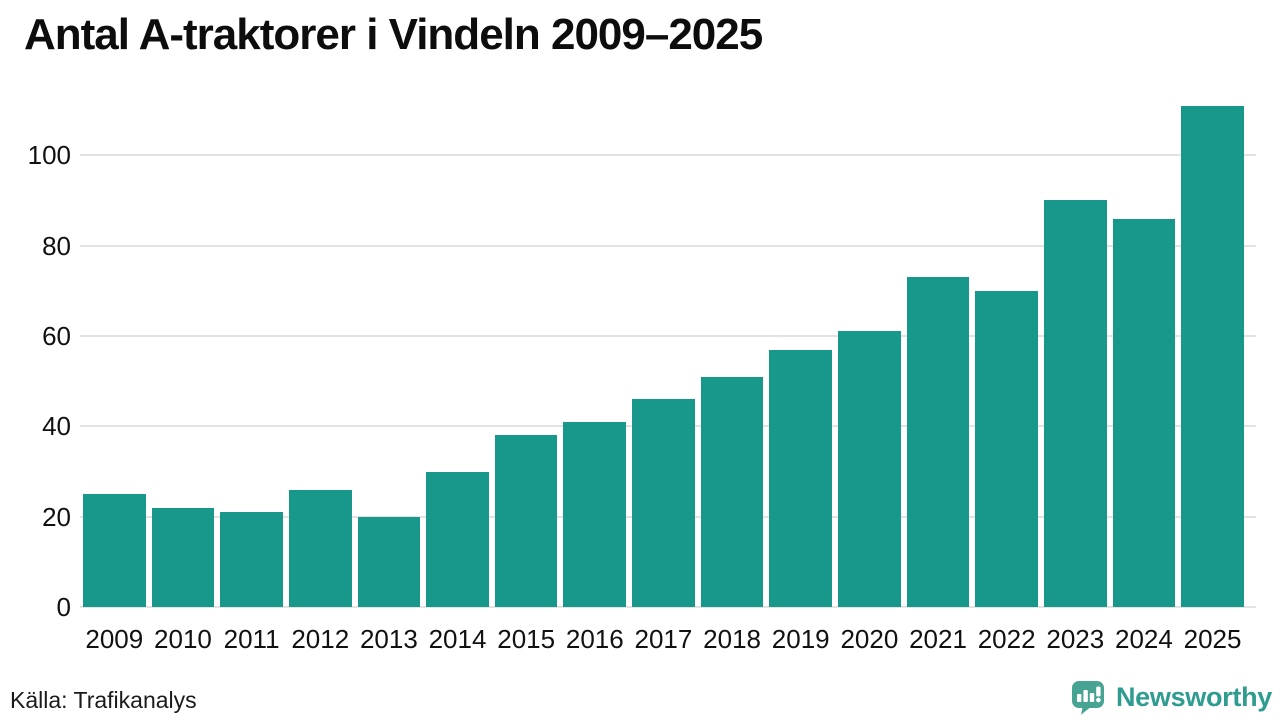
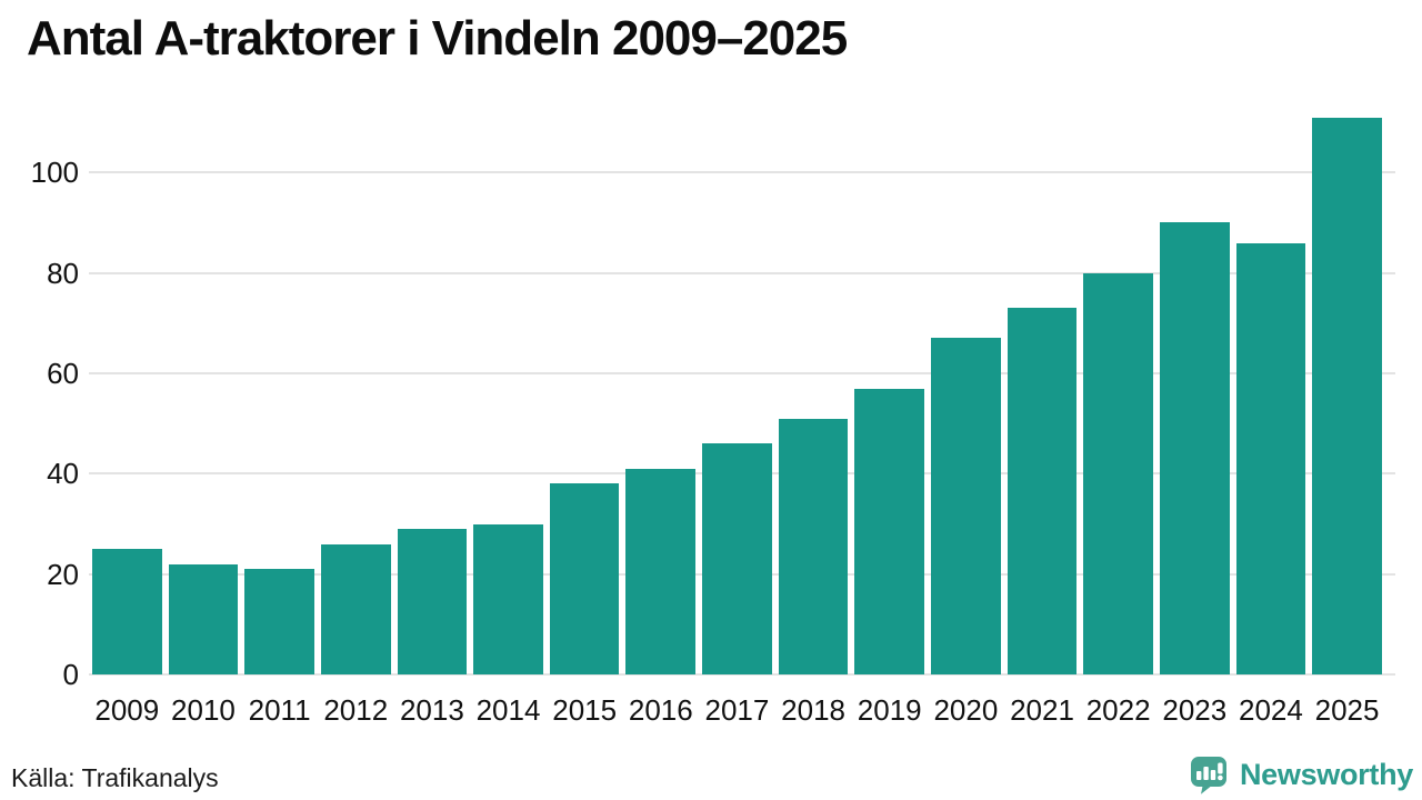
2013: 20 -> 29
2020: 61 -> 67
2022: 70 -> 80
